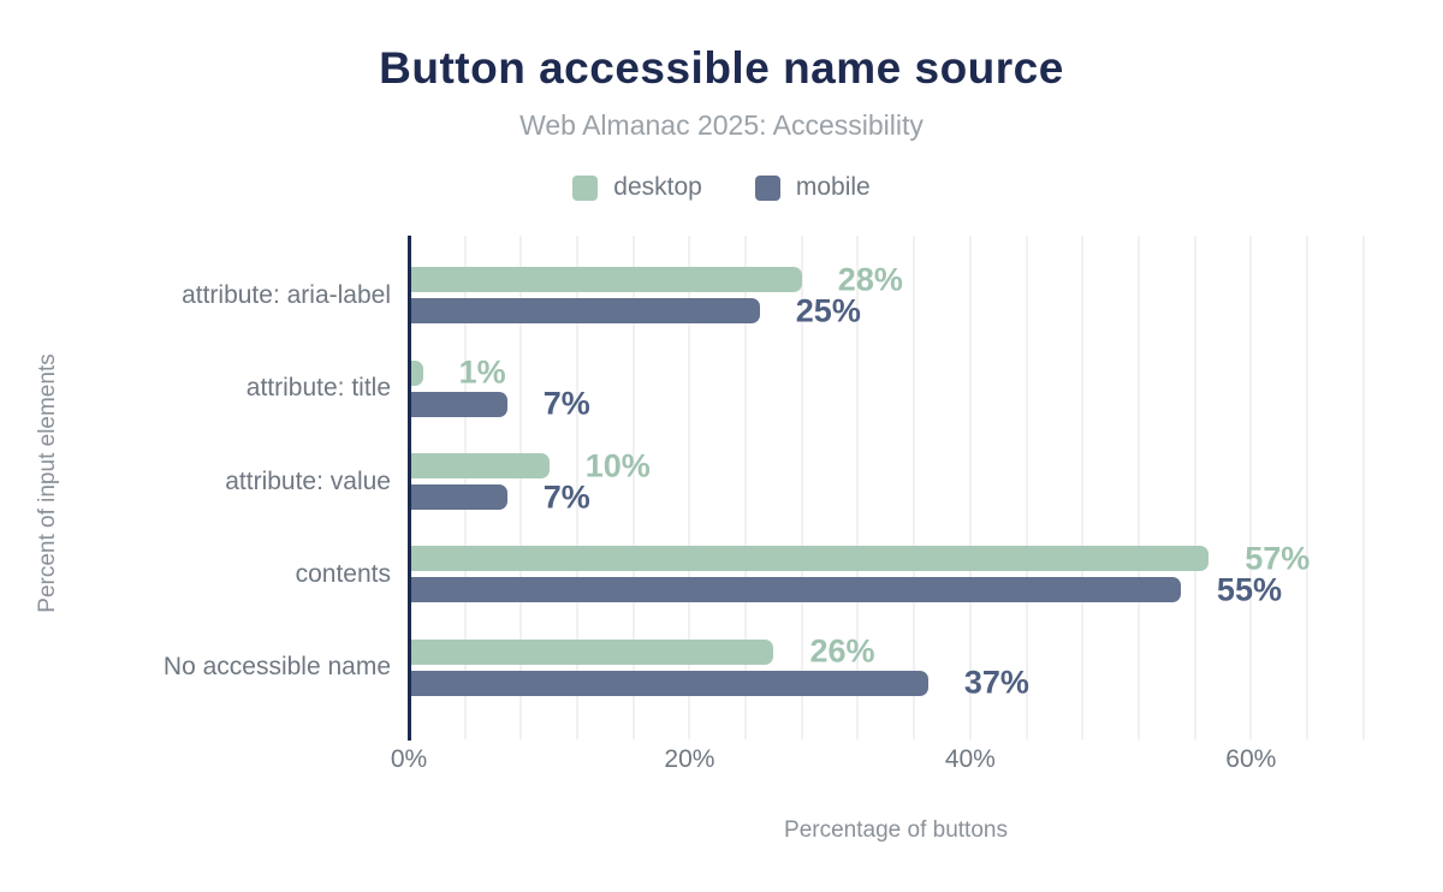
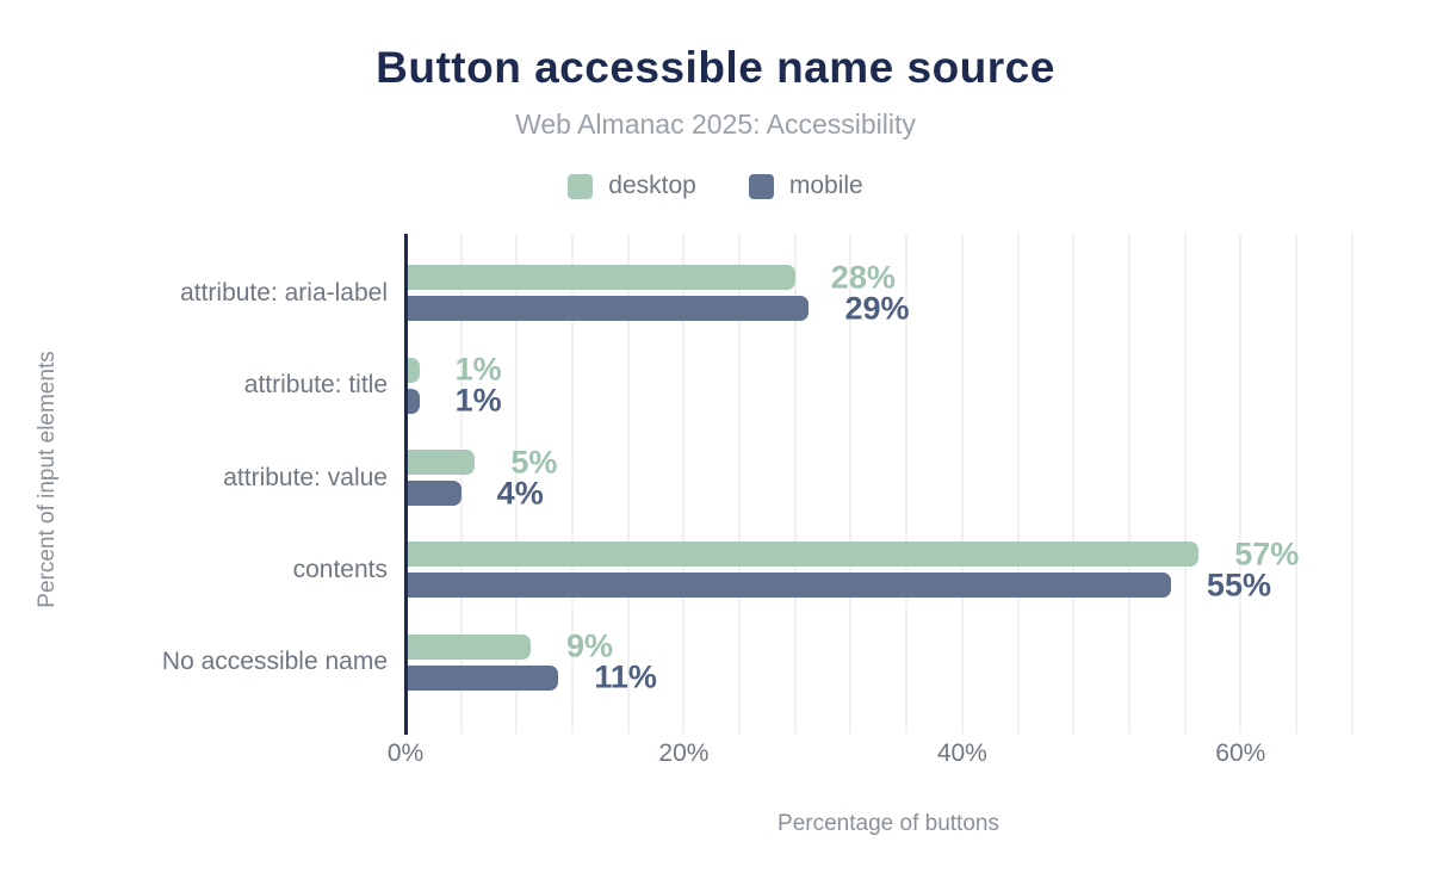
mobile/attribute: aria-label: 25% -> 29%
mobile/attribute: title: 7% -> 1%
desktop/attribute: value: 10% -> 5%
mobile/attribute: value: 7% -> 4%
desktop/No accessible name: 26% -> 9%
mobile/No accessible name: 37% -> 11%
